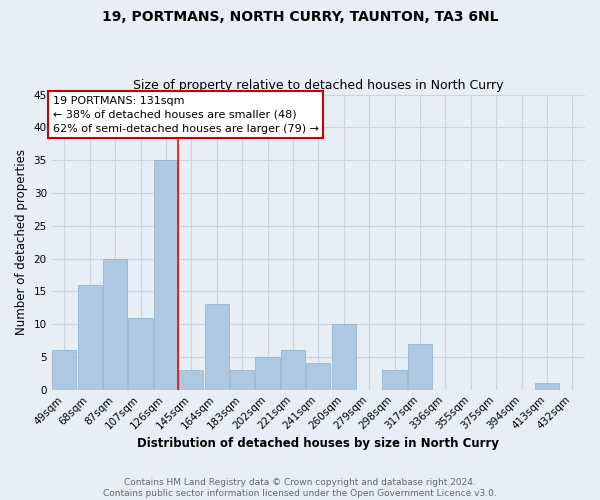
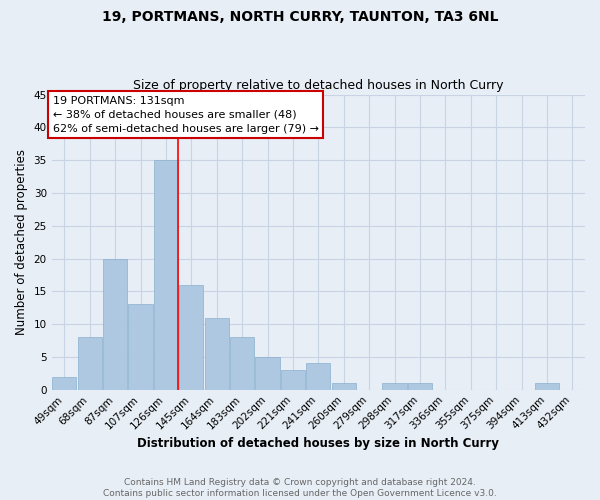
49sqm: 6 -> 2
68sqm: 16 -> 8
107sqm: 11 -> 13
145sqm: 3 -> 16
164sqm: 13 -> 11
183sqm: 3 -> 8
221sqm: 6 -> 3
260sqm: 10 -> 1
298sqm: 3 -> 1
317sqm: 7 -> 1
